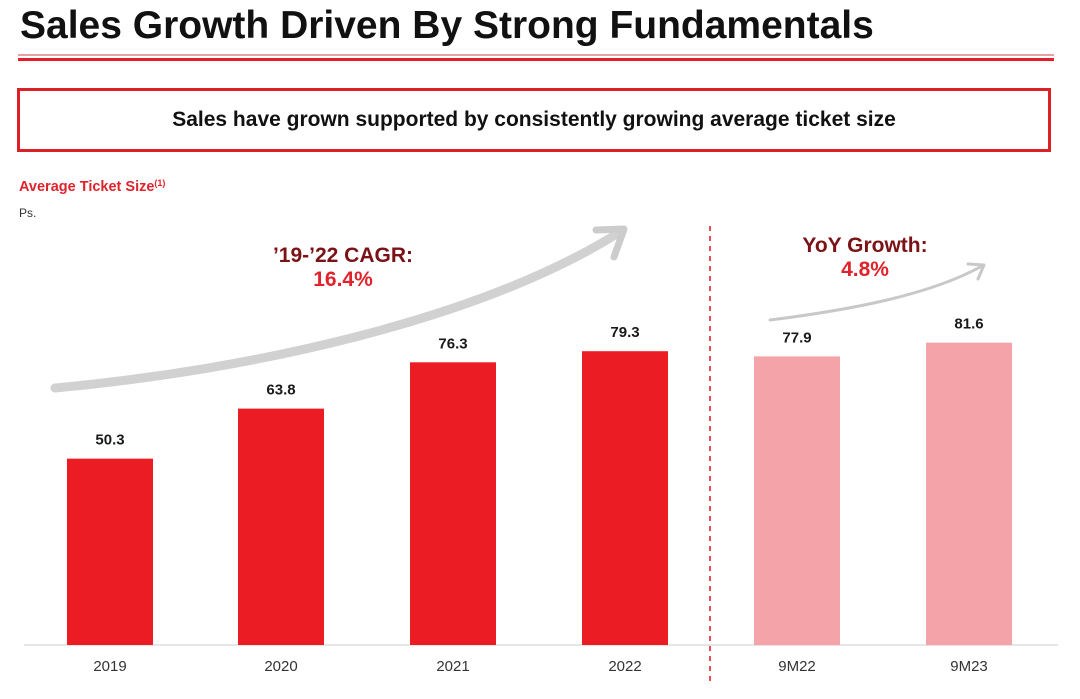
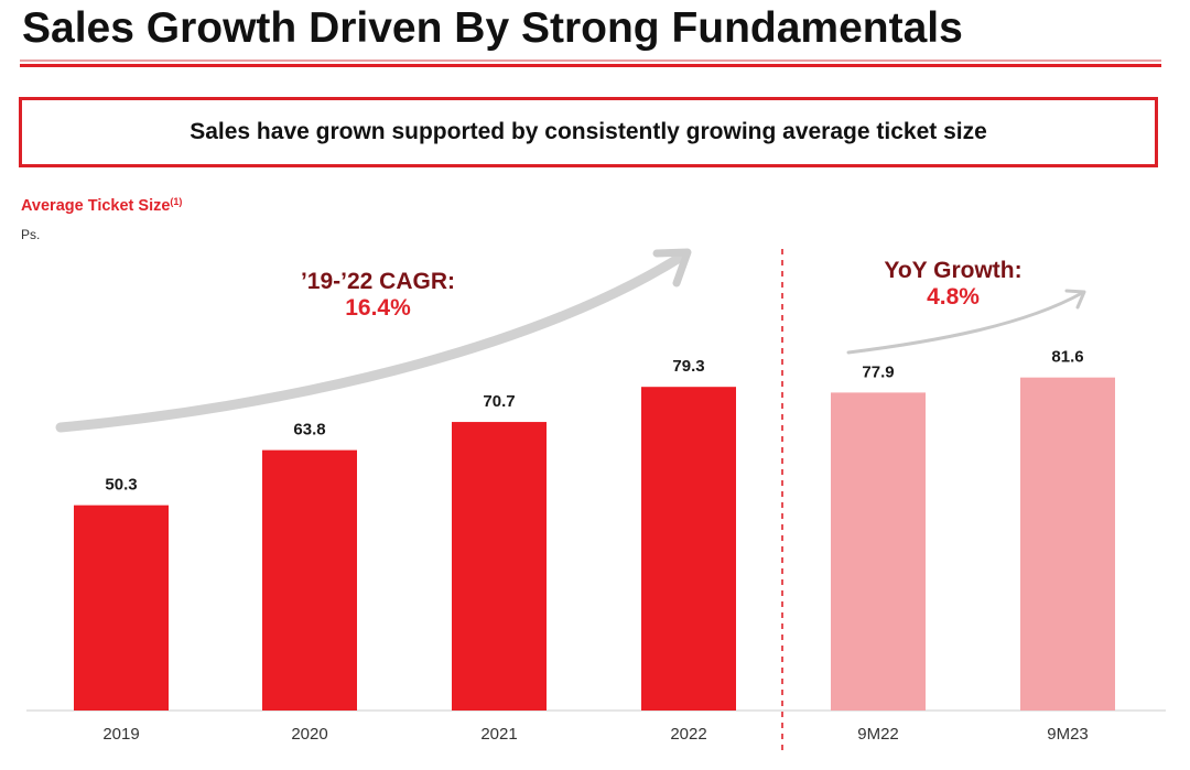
2021: 76.3 -> 70.7
